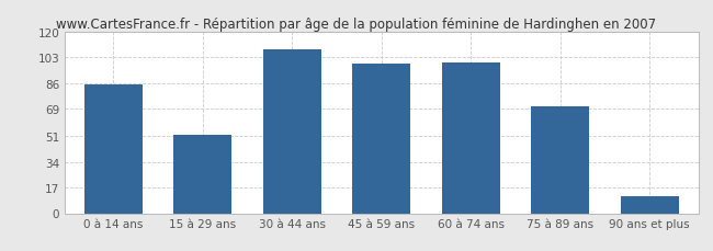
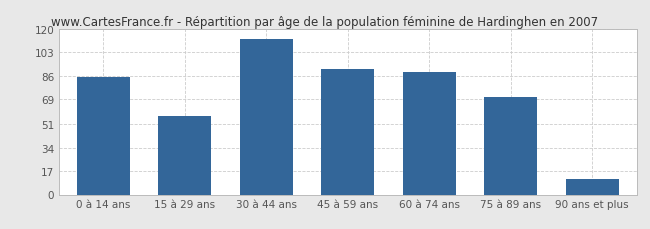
15 à 29 ans: 52 -> 57
30 à 44 ans: 108 -> 113
45 à 59 ans: 99 -> 91
60 à 74 ans: 100 -> 89
